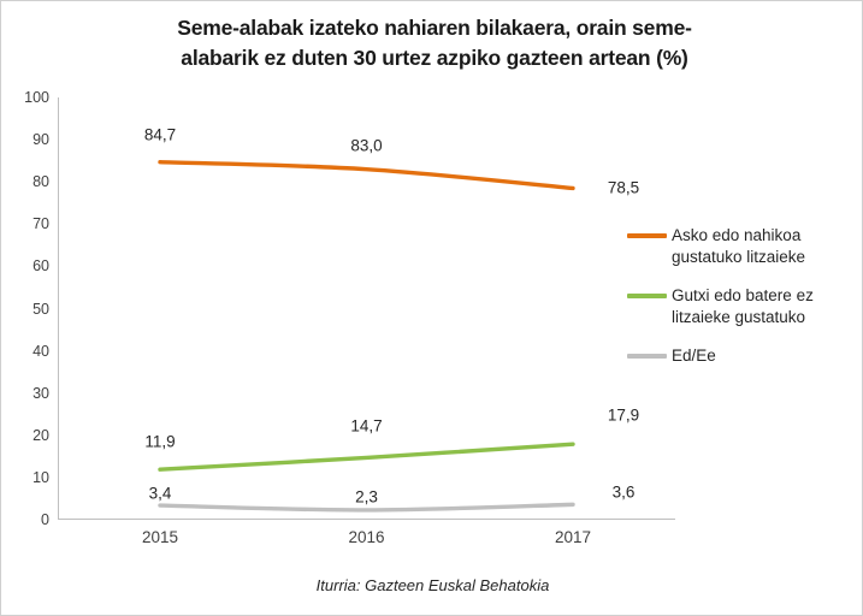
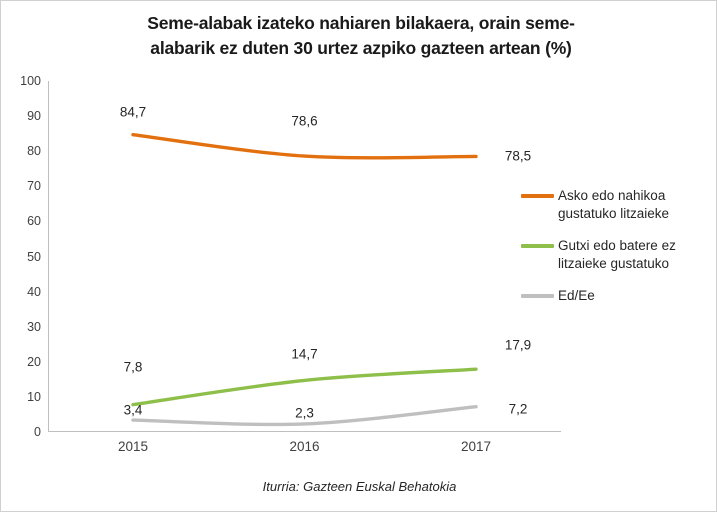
Gutxi edo batere ez litzaieke gustatuko/2015: 11,9 -> 7,8
Asko edo nahikoa gustatuko litzaieke/2016: 83,0 -> 78,6
Ed/Ee/2017: 3,6 -> 7,2
